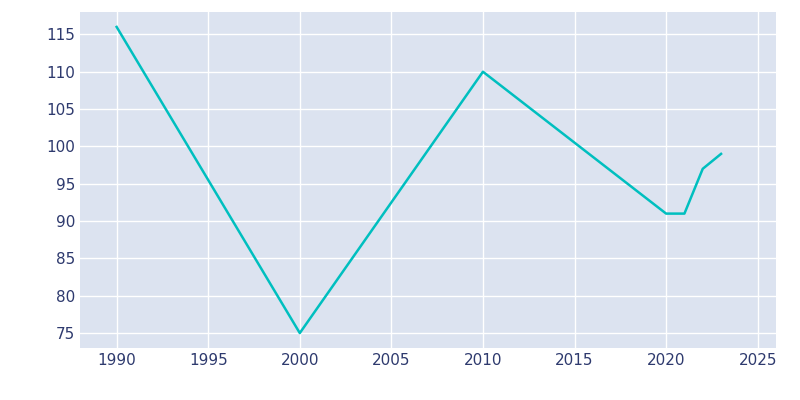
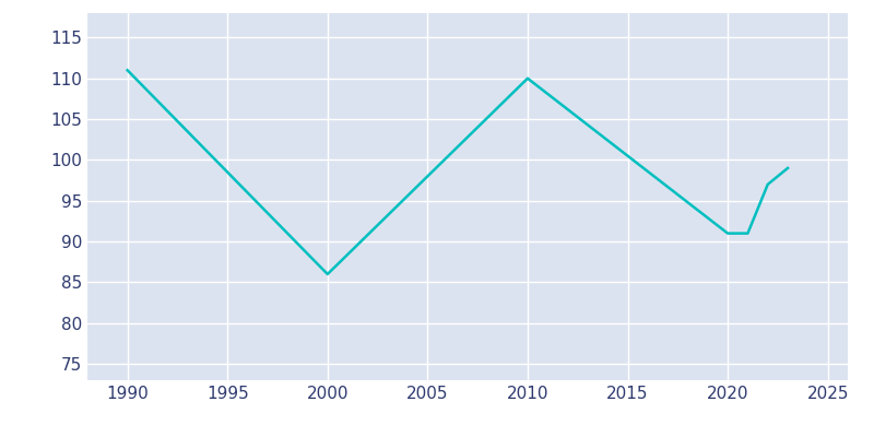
1990: 116 -> 111
2000: 75 -> 86
